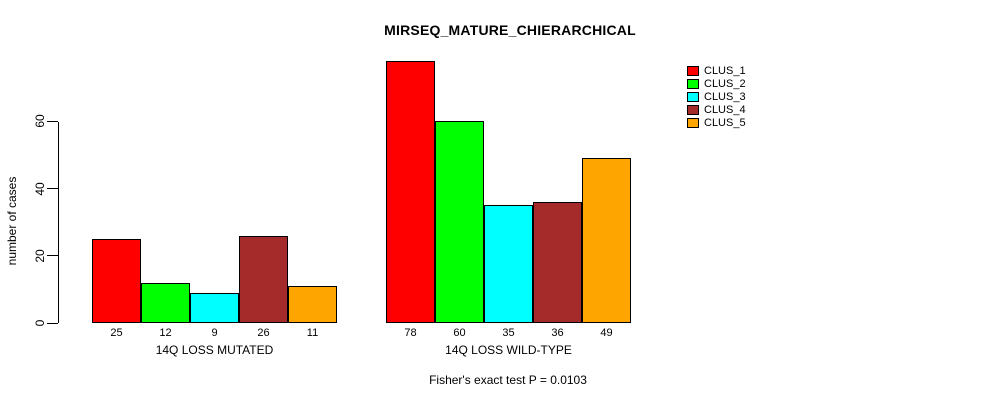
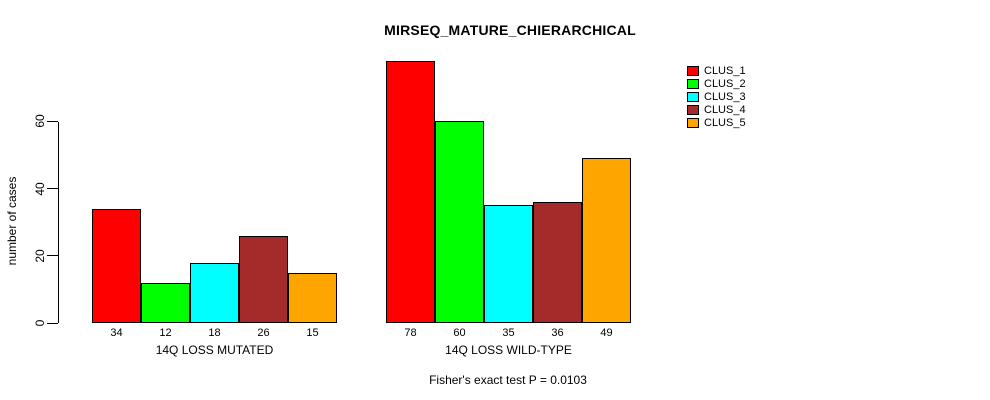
CLUS_1/14Q LOSS MUTATED: 25 -> 34
CLUS_3/14Q LOSS MUTATED: 9 -> 18
CLUS_5/14Q LOSS MUTATED: 11 -> 15
